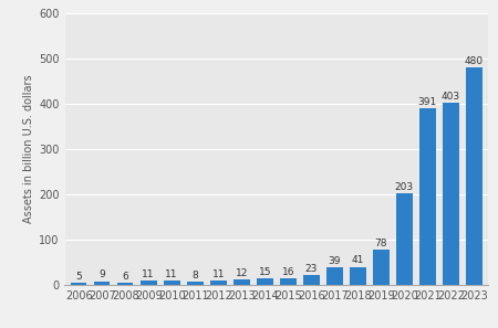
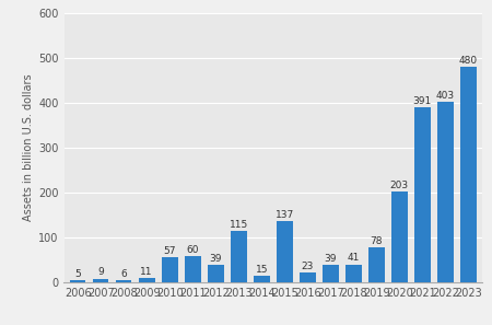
2010: 11 -> 57
2011: 8 -> 60
2012: 11 -> 39
2013: 12 -> 115
2015: 16 -> 137
